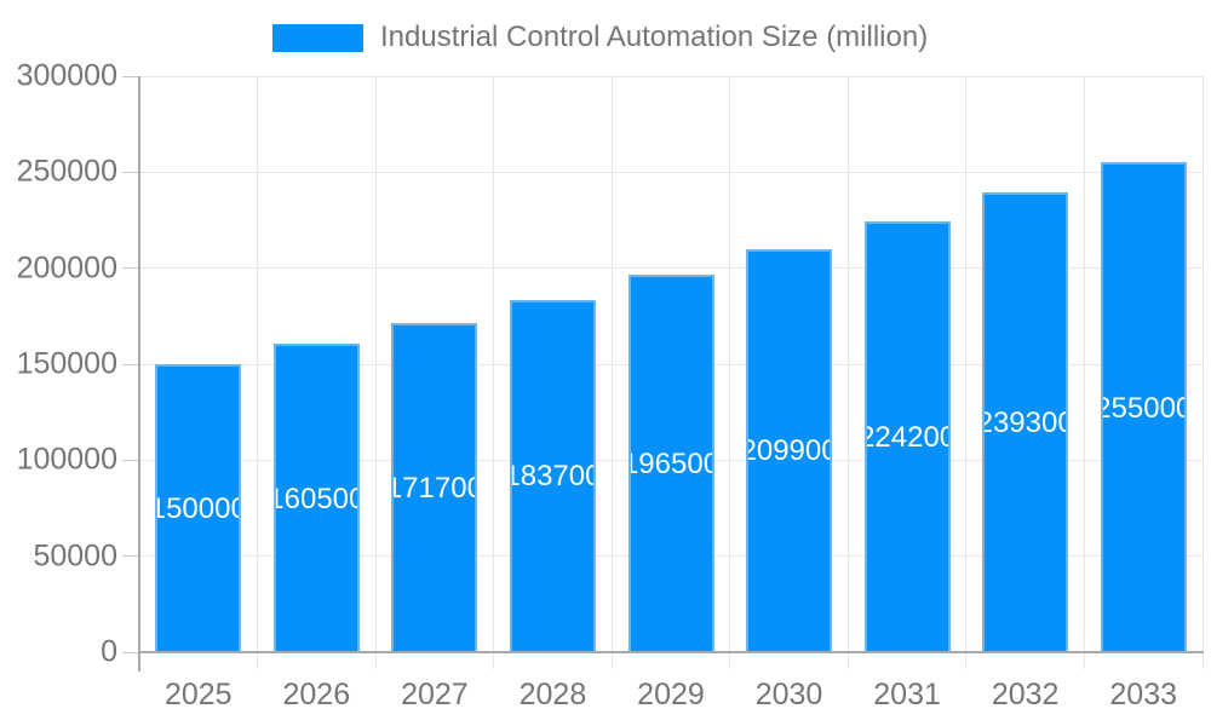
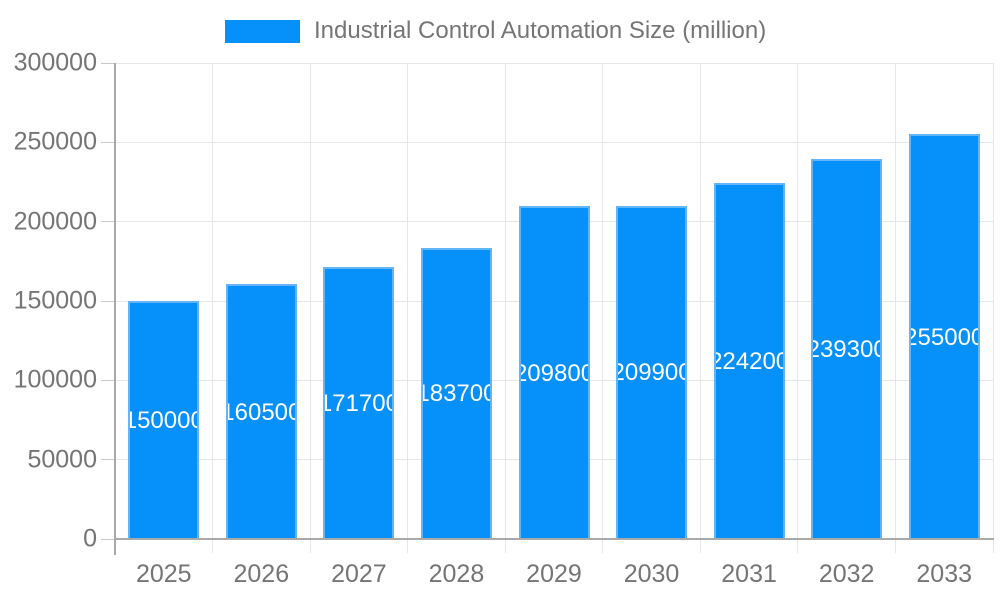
2029: 196500 -> 209800
